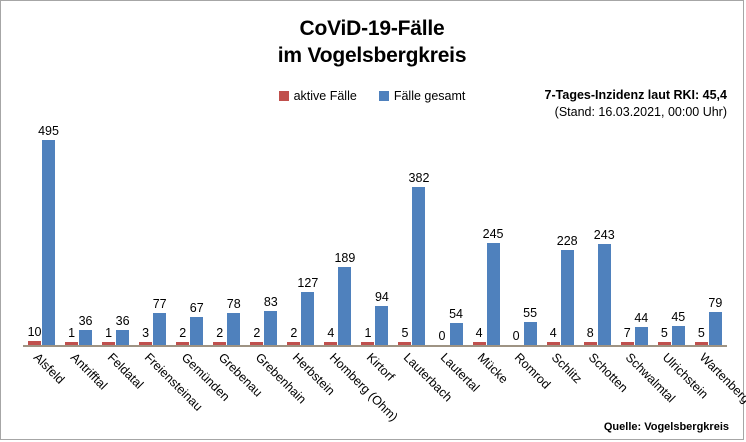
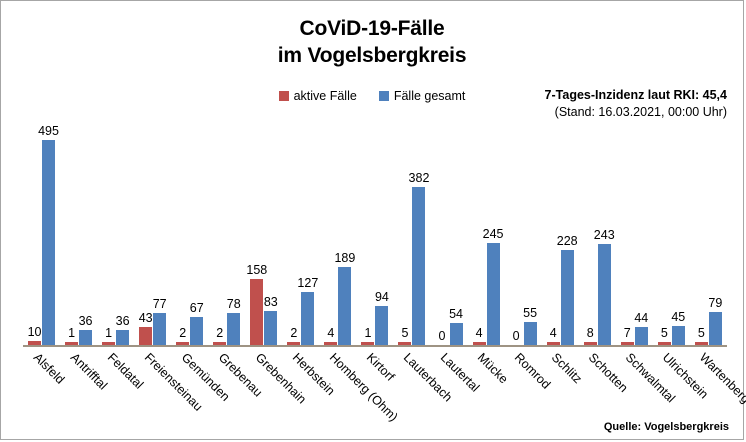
aktive Fälle/Freiensteinau: 3 -> 43
aktive Fälle/Grebenhain: 2 -> 158
